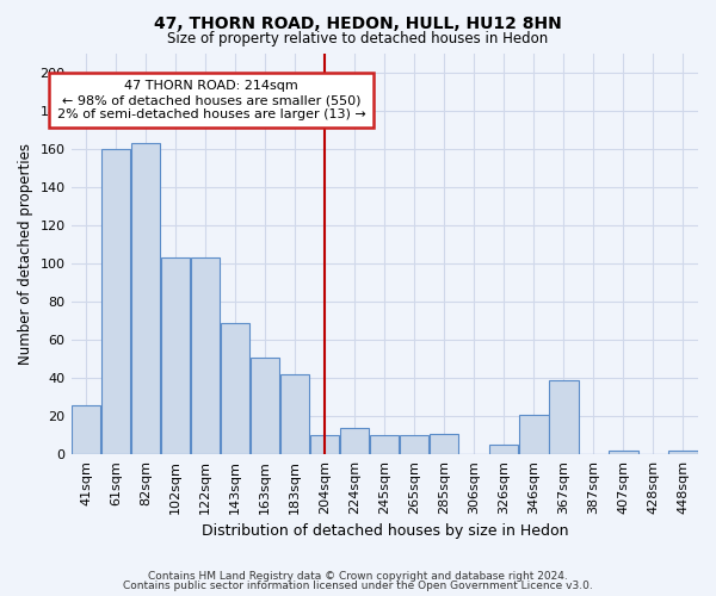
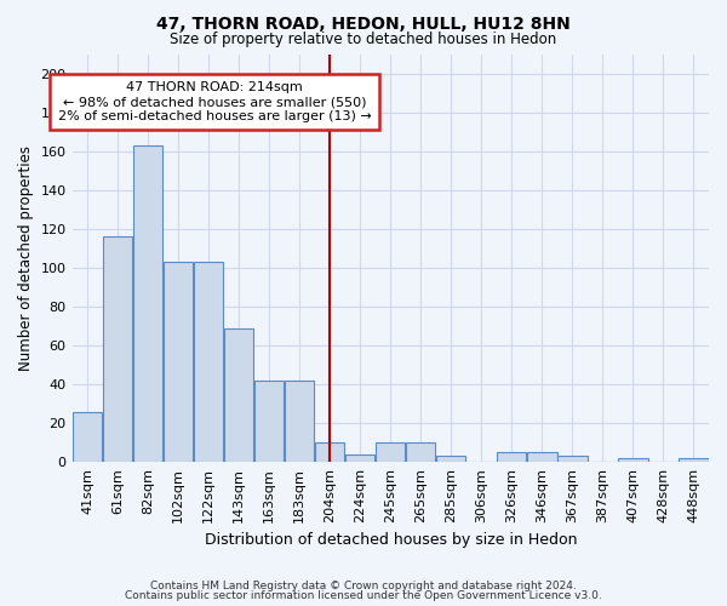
61sqm: 160 -> 116
163sqm: 51 -> 42
224sqm: 14 -> 4
285sqm: 11 -> 3
346sqm: 21 -> 5
367sqm: 39 -> 3
